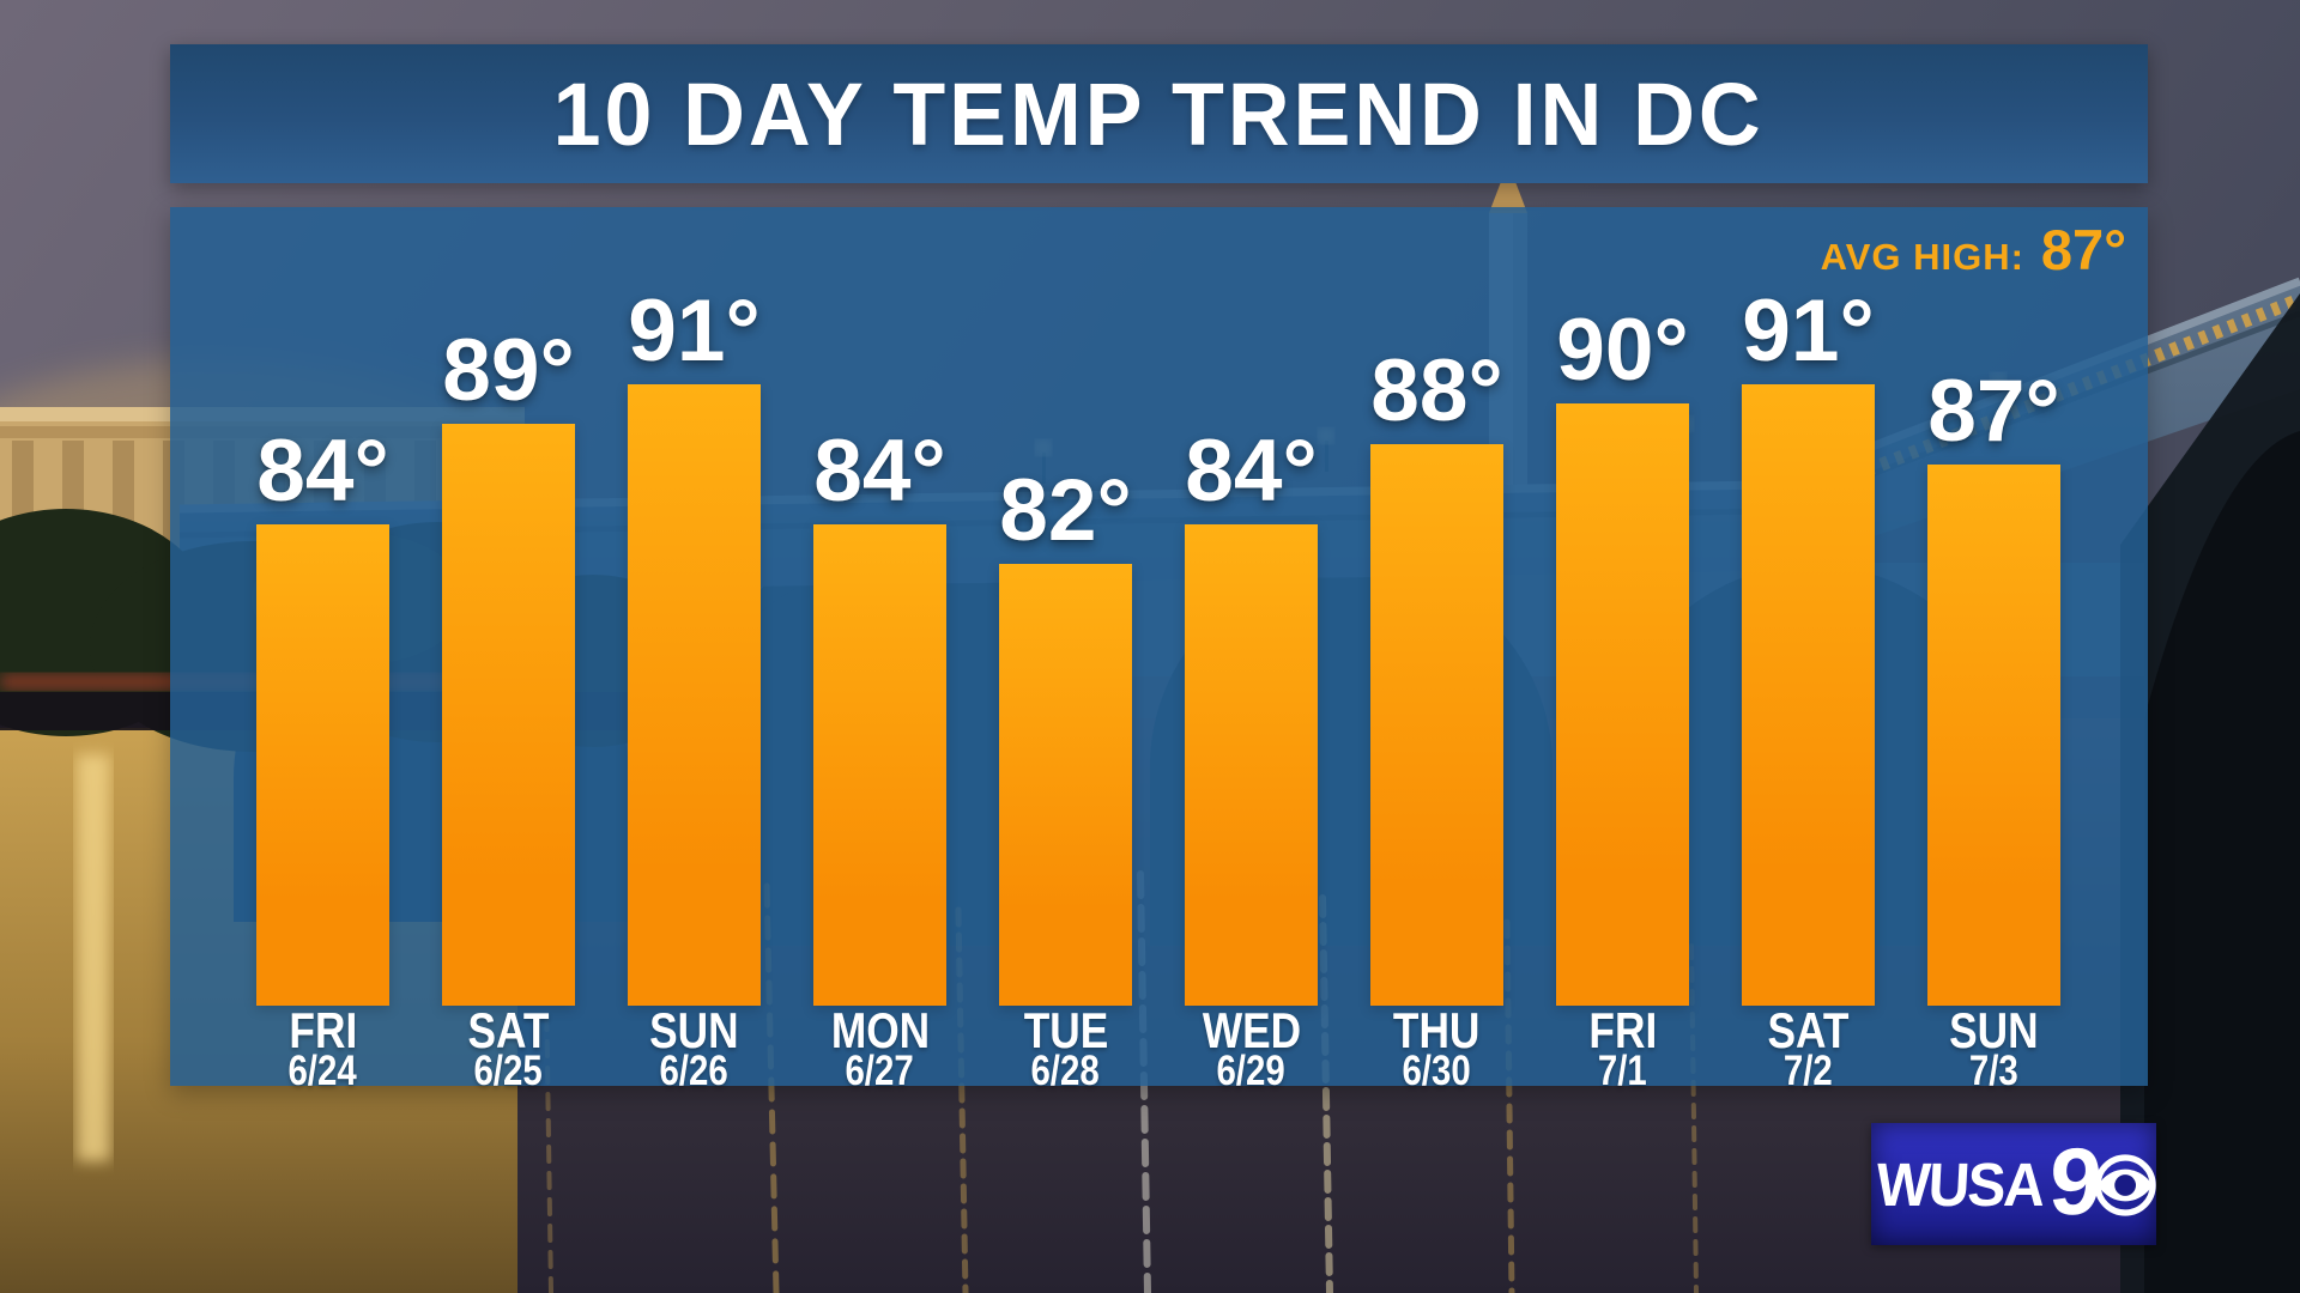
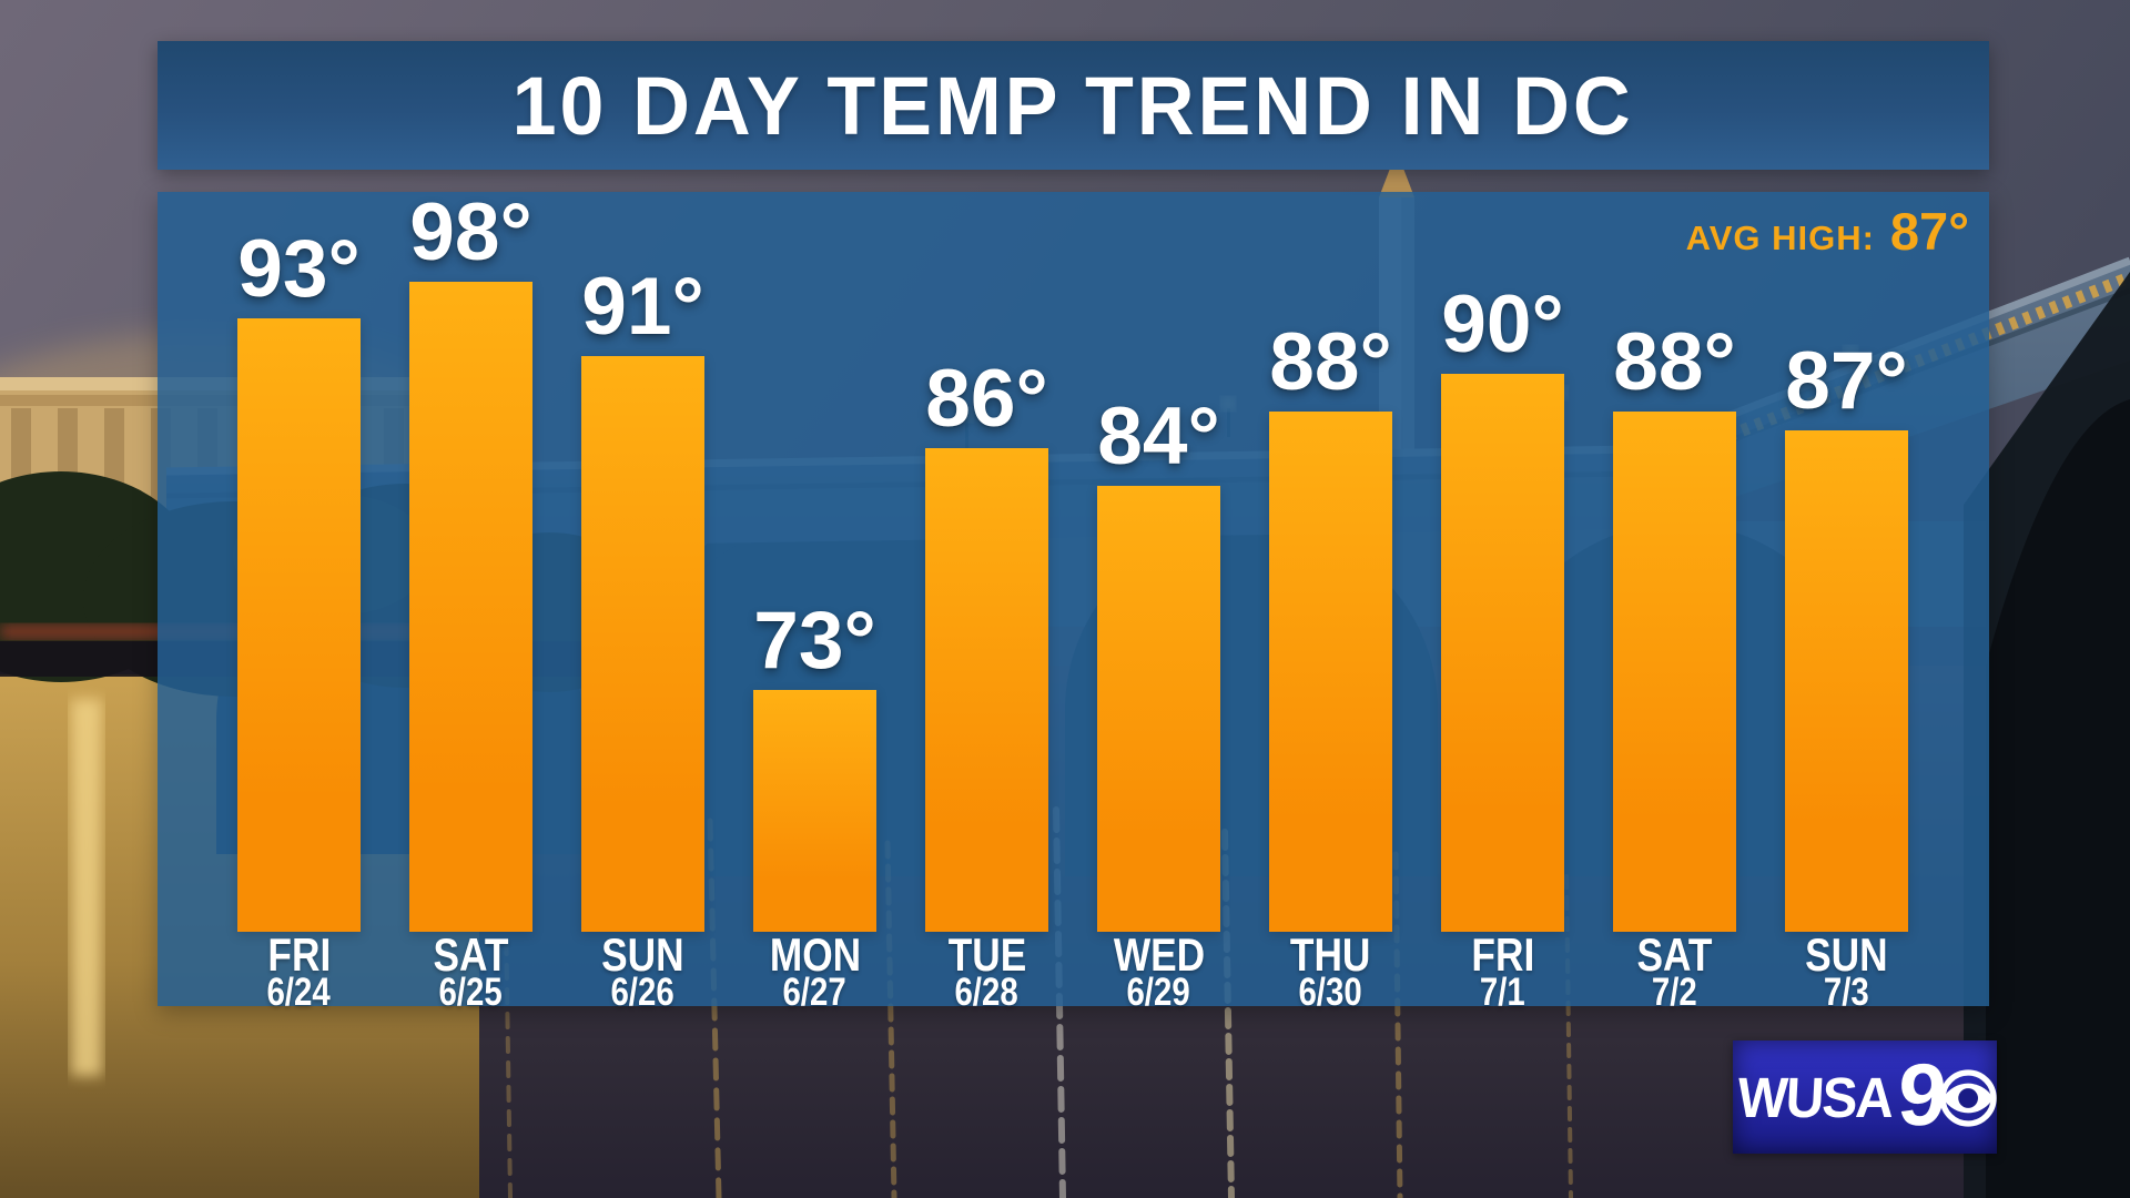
FRI 6/24: 84° -> 93°
SAT 6/25: 89° -> 98°
MON 6/27: 84° -> 73°
TUE 6/28: 82° -> 86°
SAT 7/2: 91° -> 88°
